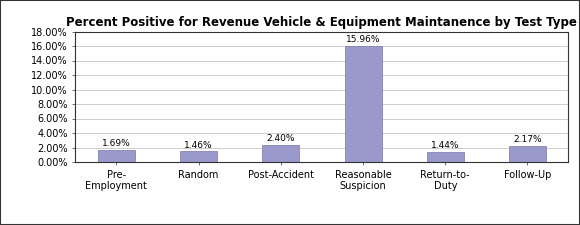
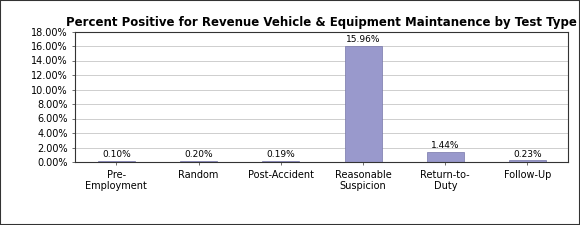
Pre- Employment: 1.69% -> 0.10%
Random: 1.46% -> 0.20%
Post-Accident: 2.40% -> 0.19%
Follow-Up: 2.17% -> 0.23%
